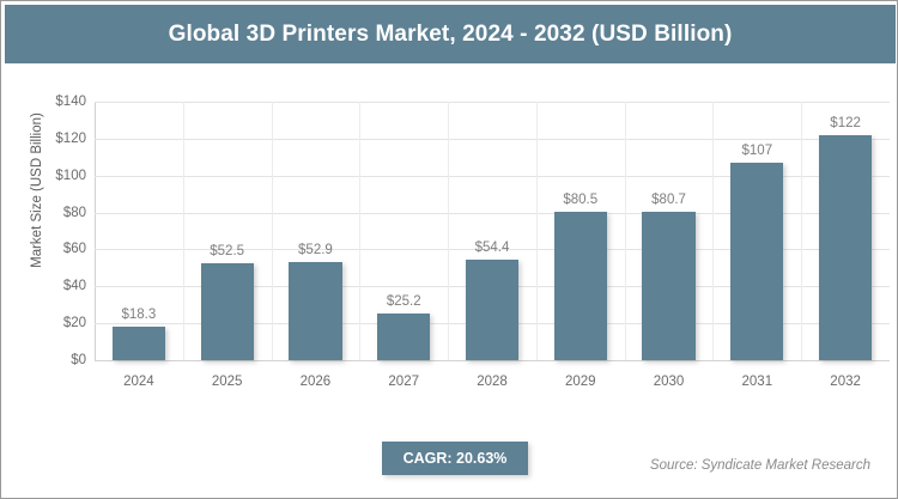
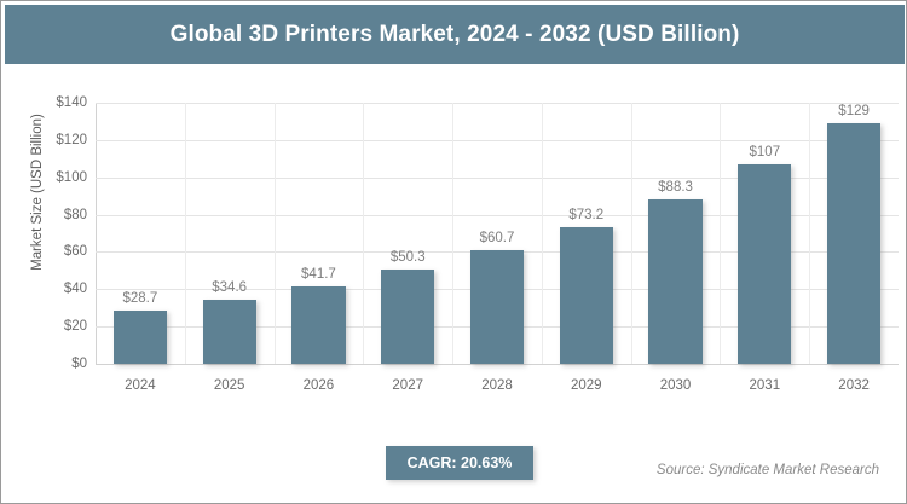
2024: $18.3 -> $28.7
2025: $52.5 -> $34.6
2026: $52.9 -> $41.7
2027: $25.2 -> $50.3
2028: $54.4 -> $60.7
2029: $80.5 -> $73.2
2030: $80.7 -> $88.3
2032: $122 -> $129
